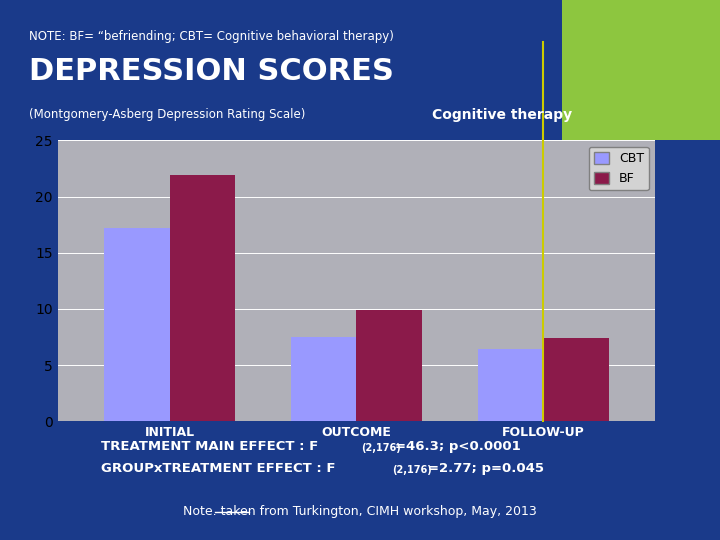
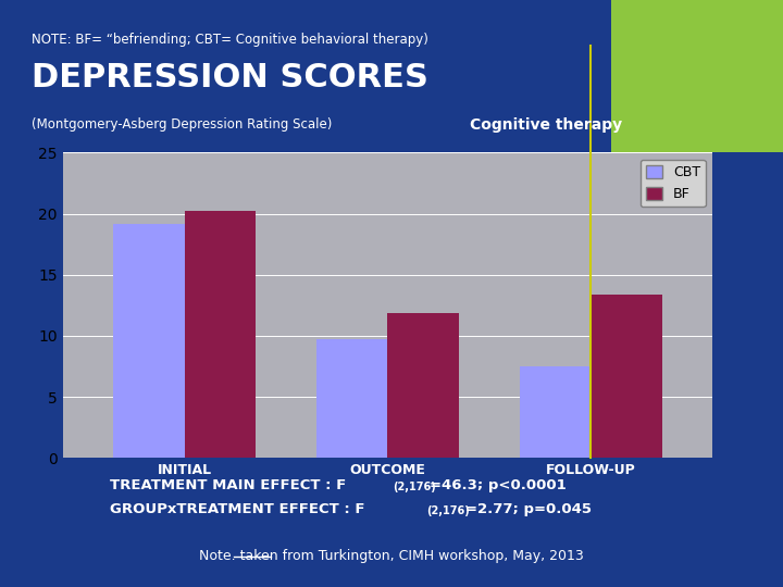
CBT/INITIAL: 17.2 -> 19.2
BF/INITIAL: 21.9 -> 20.2
CBT/OUTCOME: 7.5 -> 9.7
BF/OUTCOME: 9.9 -> 11.9
CBT/FOLLOW-UP: 6.4 -> 7.5
BF/FOLLOW-UP: 7.4 -> 13.4
